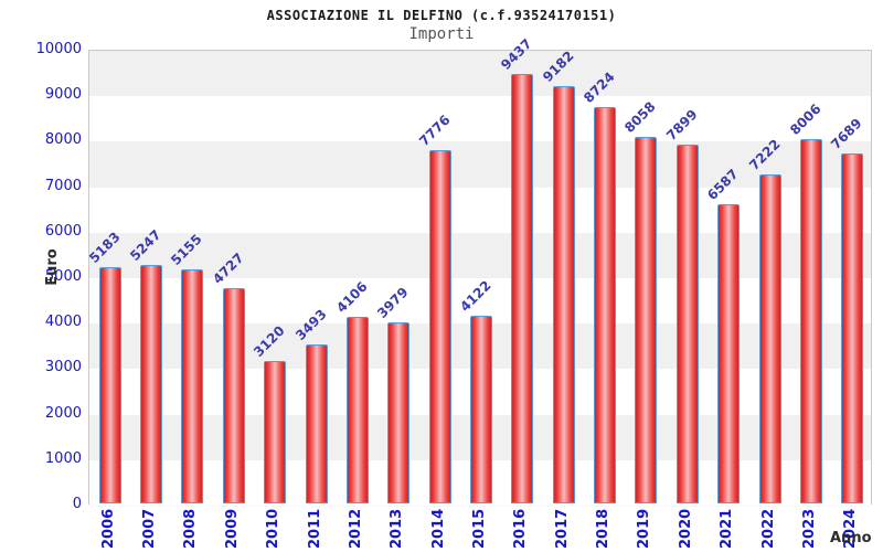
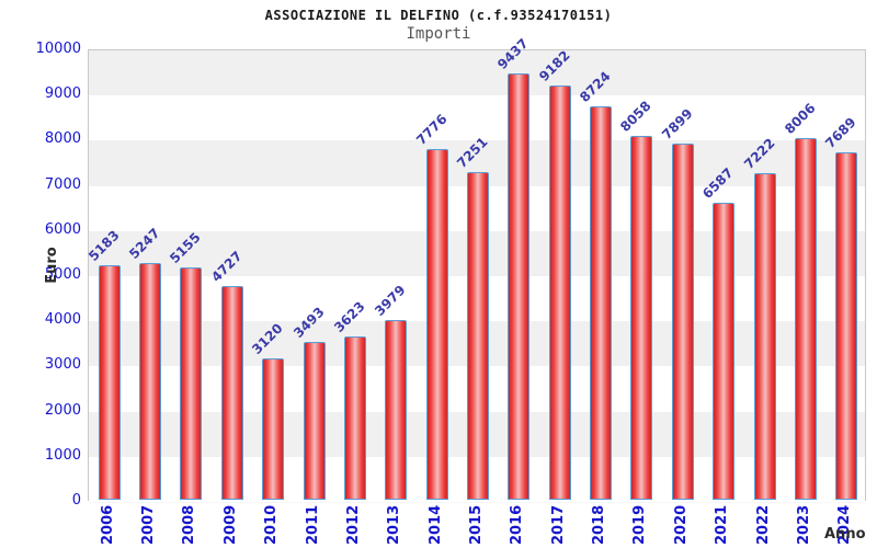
2012: 4106 -> 3623
2015: 4122 -> 7251
